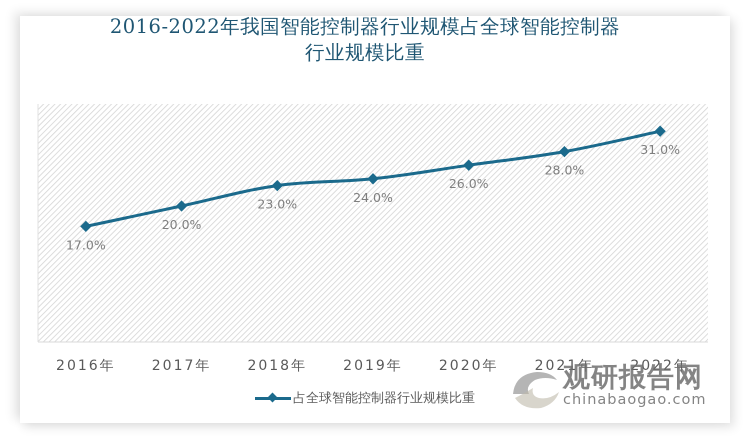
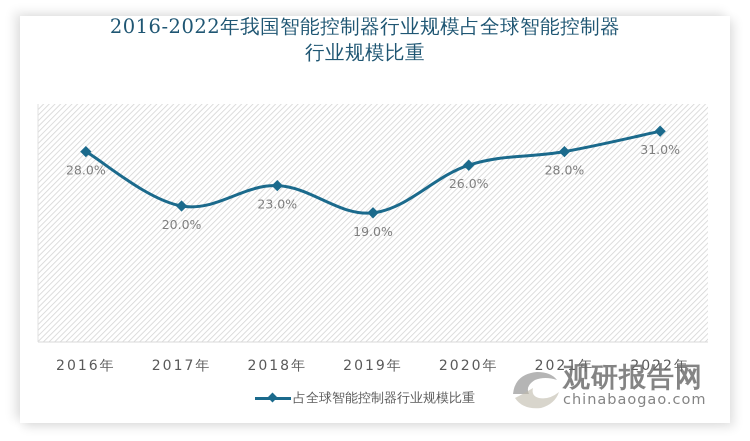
2016年: 17.0% -> 28.0%
2019年: 24.0% -> 19.0%
